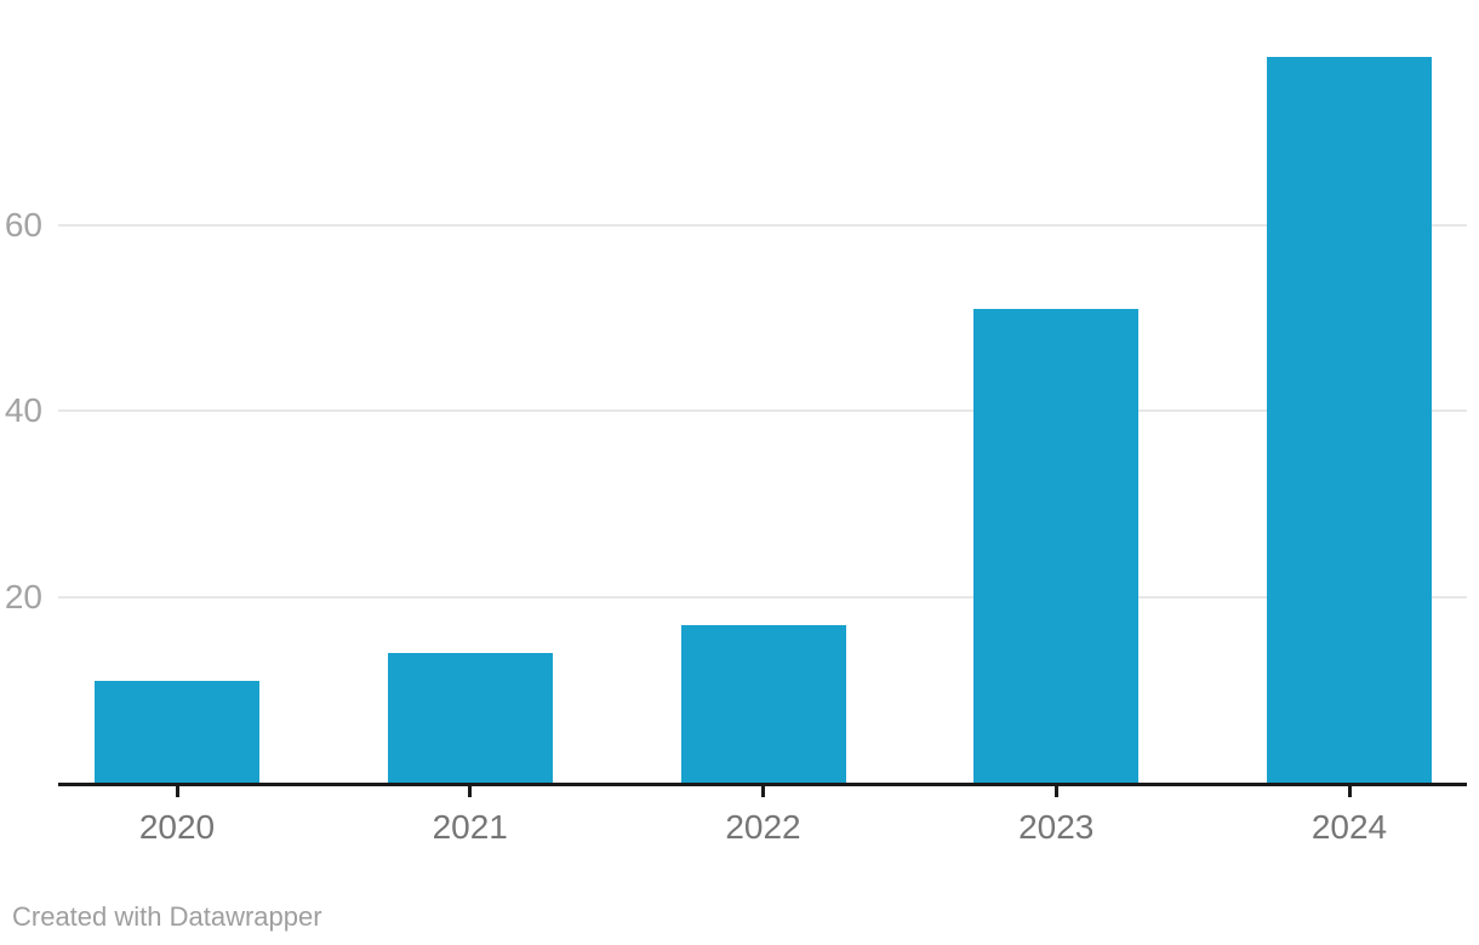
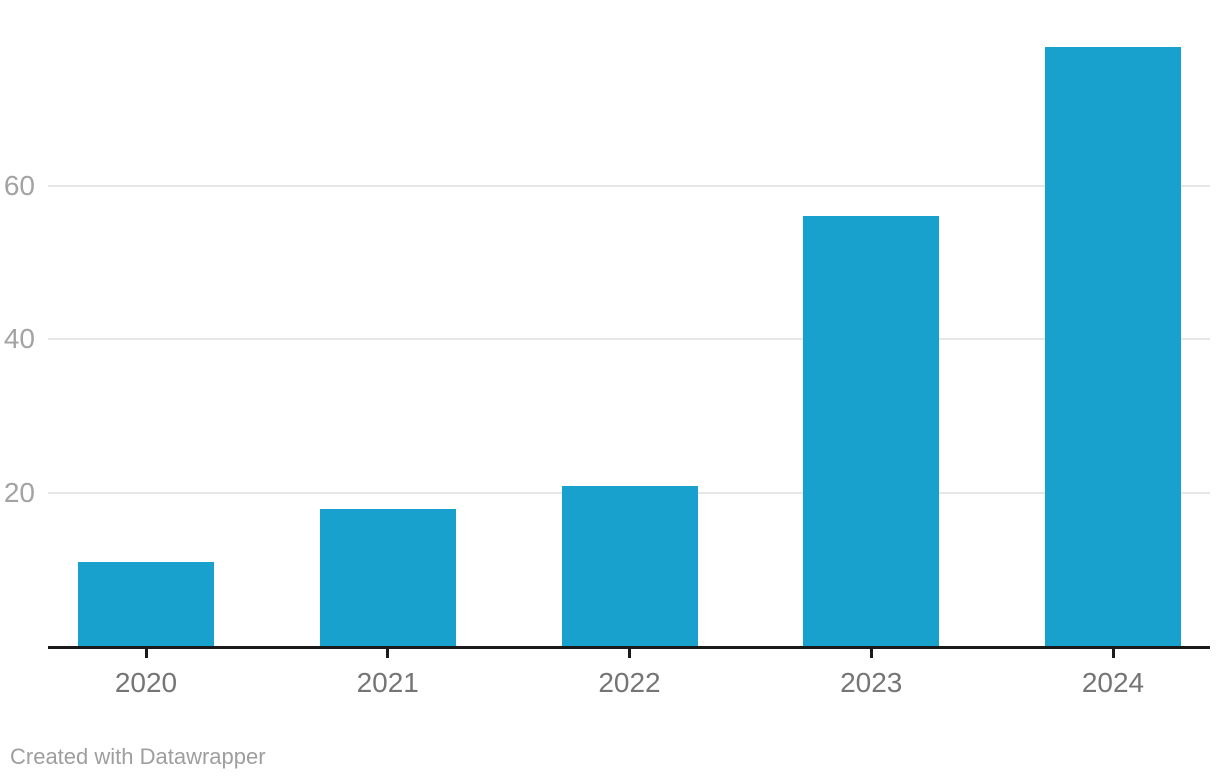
2021: 14 -> 18
2022: 17 -> 21
2023: 51 -> 56
